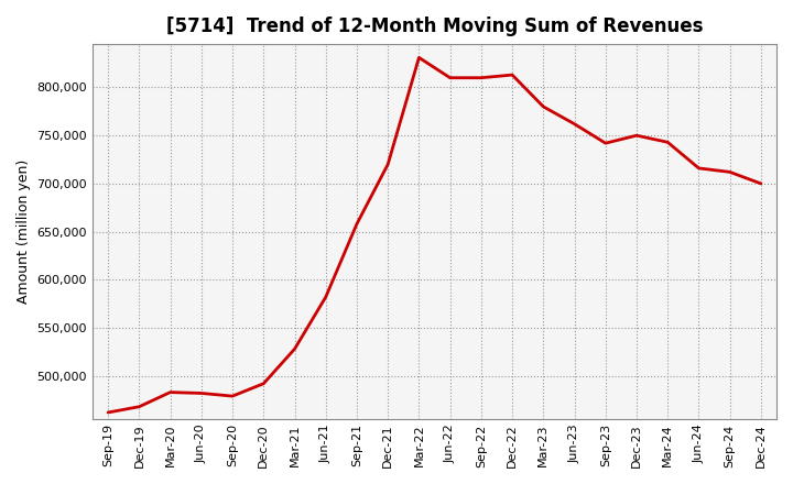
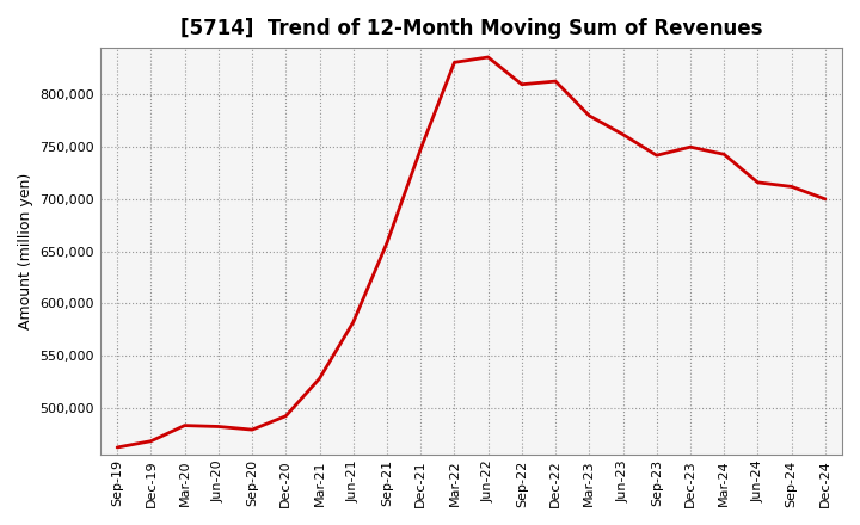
Dec-21: 720,000 -> 748,000
Jun-22: 810,000 -> 836,000
